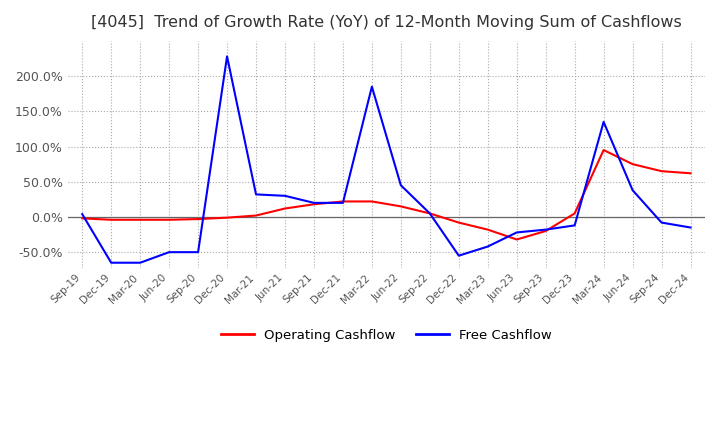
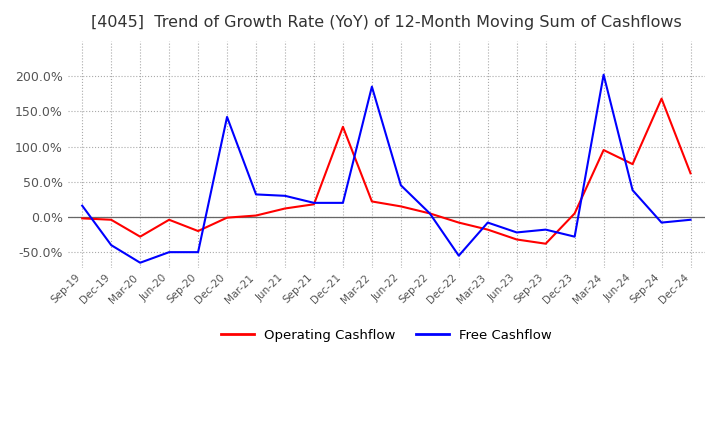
Free Cashflow/Sep-19: 4% -> 16%
Free Cashflow/Dec-19: -65% -> -40%
Operating Cashflow/Mar-20: -4% -> -28%
Operating Cashflow/Sep-20: -3% -> -20%
Free Cashflow/Dec-20: 228% -> 142%
Operating Cashflow/Dec-21: 22% -> 128%
Free Cashflow/Mar-23: -42% -> -8%
Operating Cashflow/Sep-23: -20% -> -38%
Free Cashflow/Dec-23: -12% -> -28%
Free Cashflow/Mar-24: 135% -> 202%
Operating Cashflow/Sep-24: 65% -> 168%
Free Cashflow/Dec-24: -15% -> -4%
